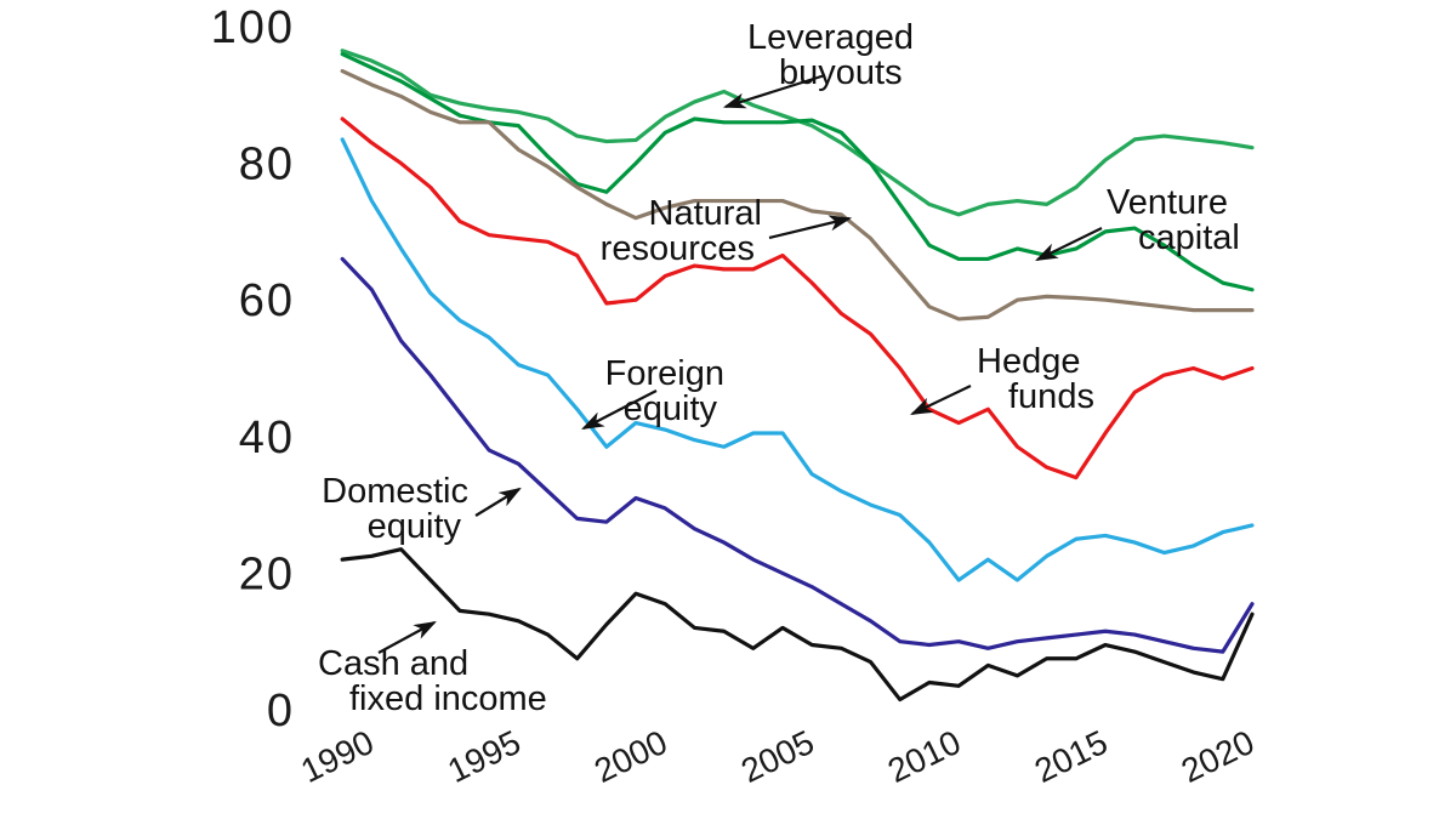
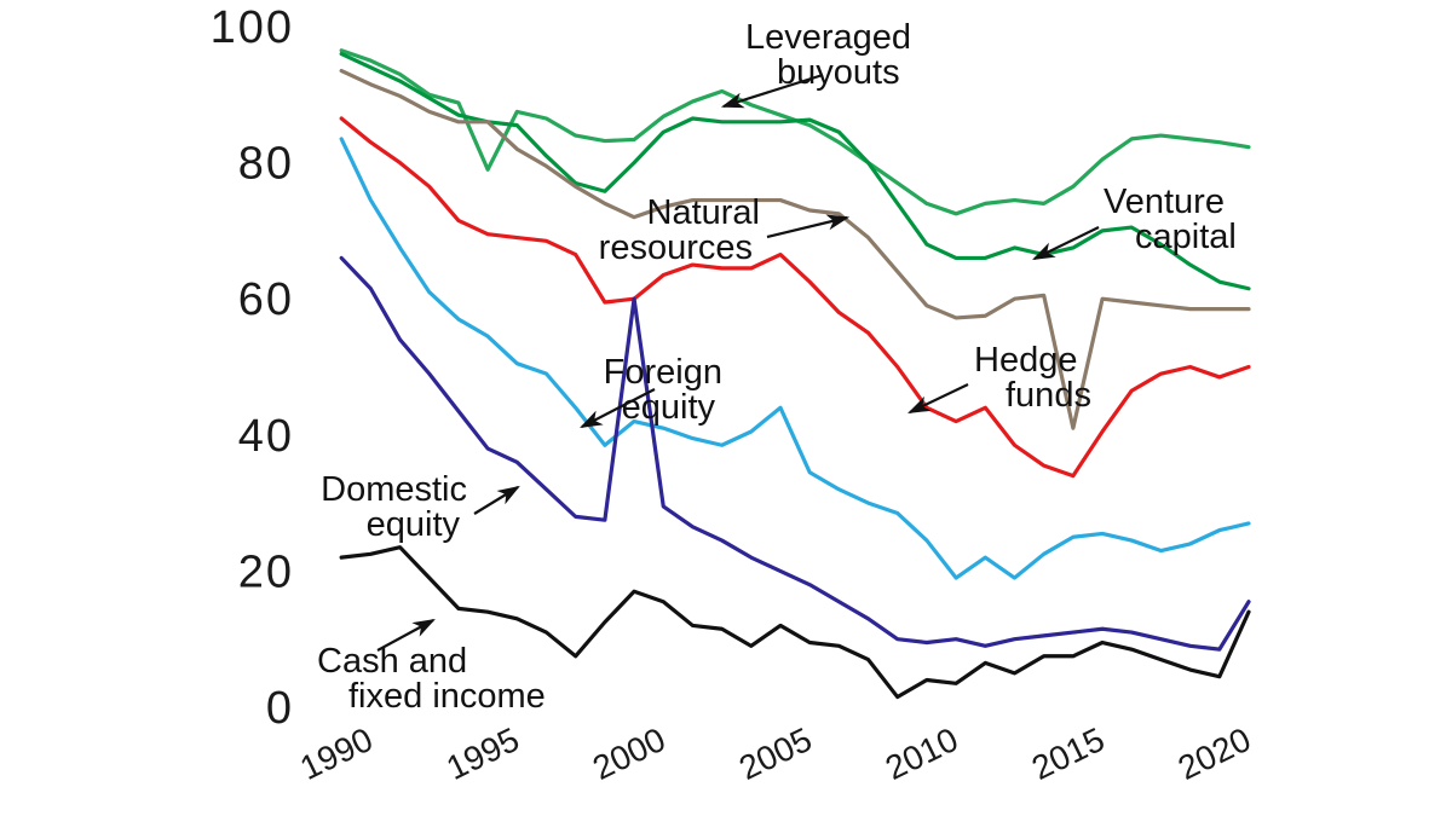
Leveraged buyouts/1995: 88 -> 79
Domestic equity/2000: 31 -> 60
Foreign equity/2005: 40 -> 44
Natural resources/2015: 60 -> 41
